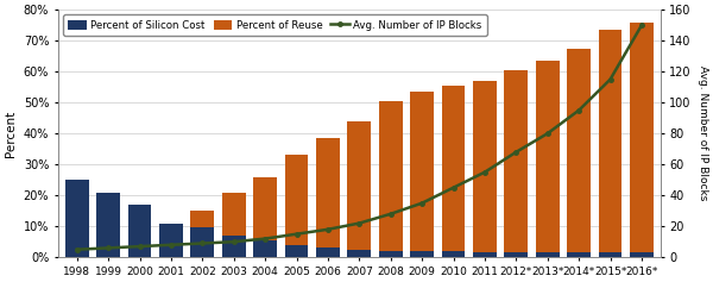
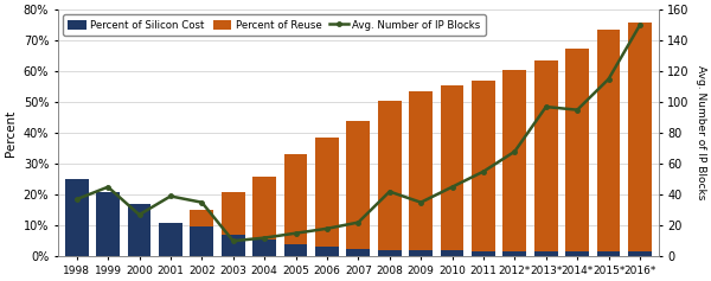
Avg. Number of IP Blocks/1998: 5 -> 37
Avg. Number of IP Blocks/1999: 6 -> 45
Avg. Number of IP Blocks/2000: 7 -> 27
Avg. Number of IP Blocks/2001: 8 -> 39
Avg. Number of IP Blocks/2002: 9 -> 35
Avg. Number of IP Blocks/2008: 28 -> 42
Avg. Number of IP Blocks/2013*: 80 -> 97
